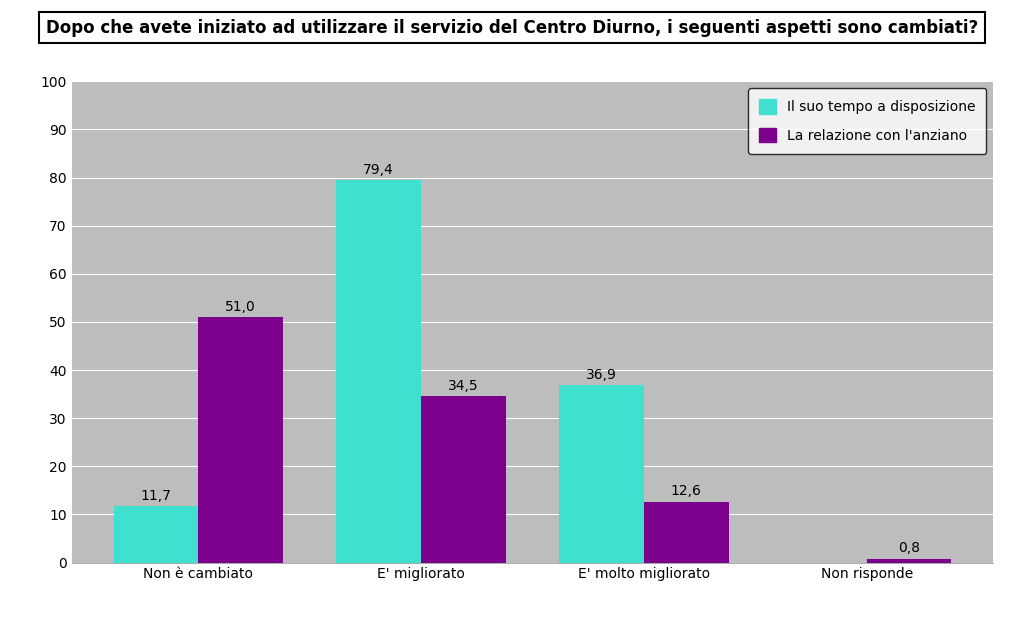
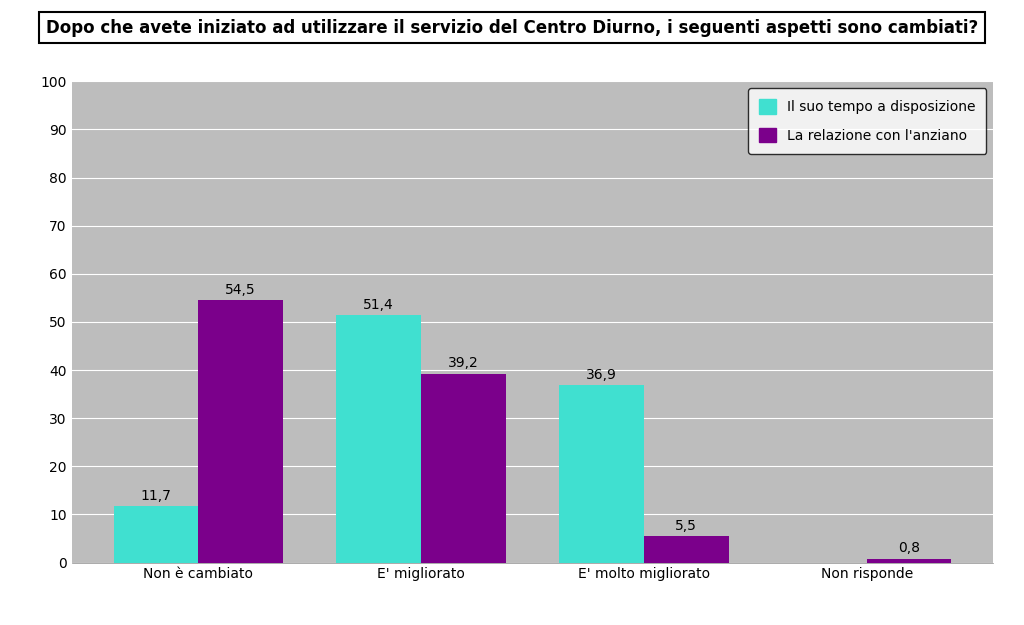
La relazione con l'anziano/Non è cambiato: 51,0 -> 54,5
Il suo tempo a disposizione/E' migliorato: 79,4 -> 51,4
La relazione con l'anziano/E' migliorato: 34,5 -> 39,2
La relazione con l'anziano/E' molto migliorato: 12,6 -> 5,5
